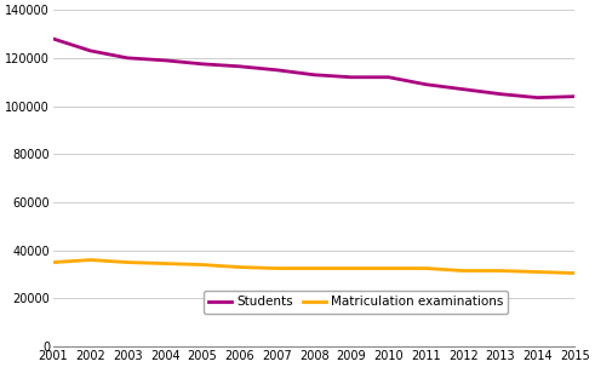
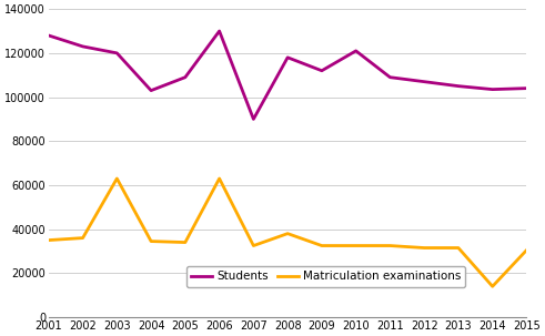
Matriculation examinations/2003: 35000 -> 63000
Students/2004: 119000 -> 103000
Students/2005: 118000 -> 109000
Students/2006: 116000 -> 130000
Matriculation examinations/2006: 33000 -> 63000
Students/2007: 115000 -> 90000
Students/2008: 113000 -> 118000
Matriculation examinations/2008: 32000 -> 38000
Students/2010: 112000 -> 121000
Matriculation examinations/2014: 31000 -> 14000
